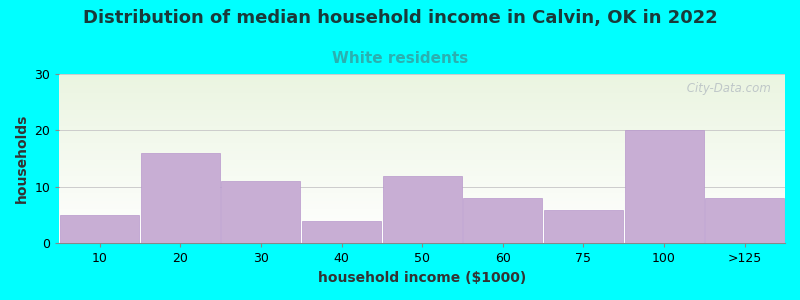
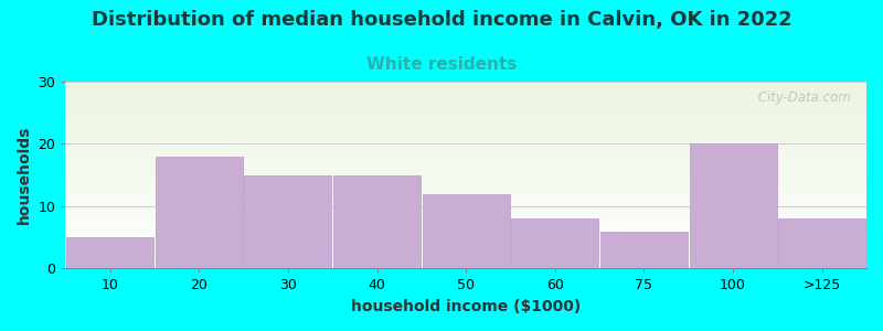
20: 16 -> 18
30: 11 -> 15
40: 4 -> 15
